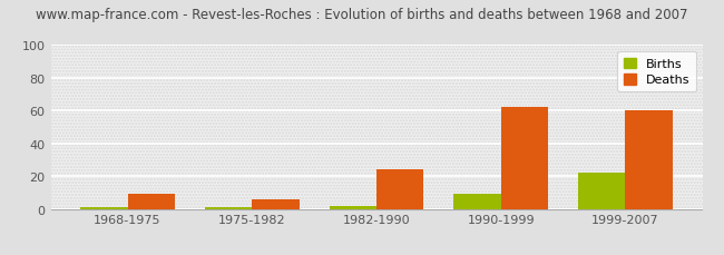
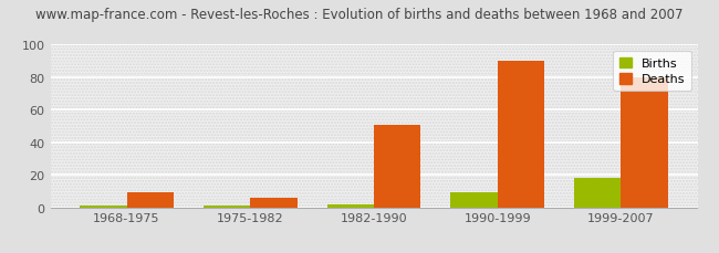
Deaths/1982-1990: 24 -> 51
Deaths/1990-1999: 62 -> 90
Births/1999-2007: 22 -> 18
Deaths/1999-2007: 60 -> 80
